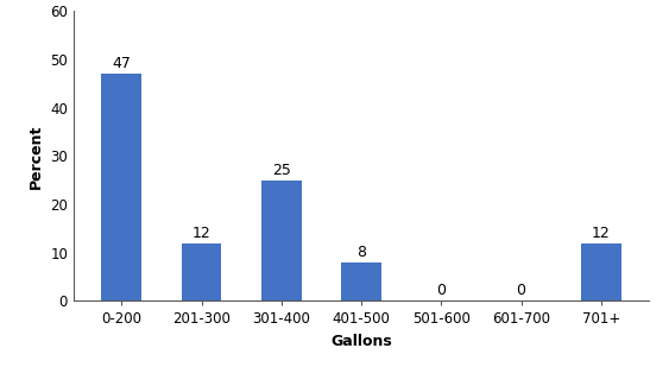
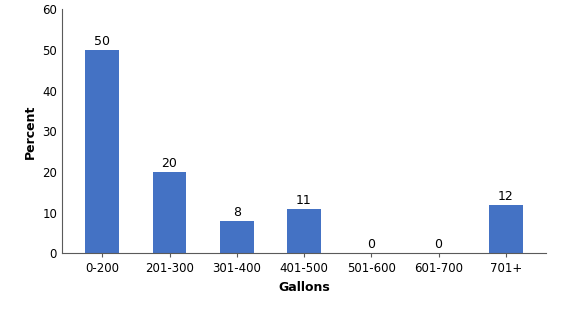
0-200: 47 -> 50
201-300: 12 -> 20
301-400: 25 -> 8
401-500: 8 -> 11
